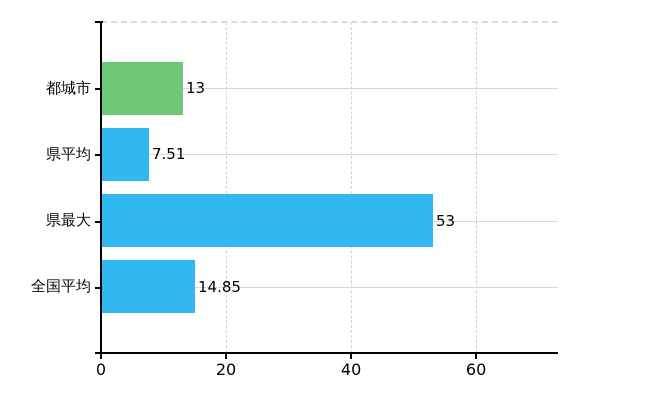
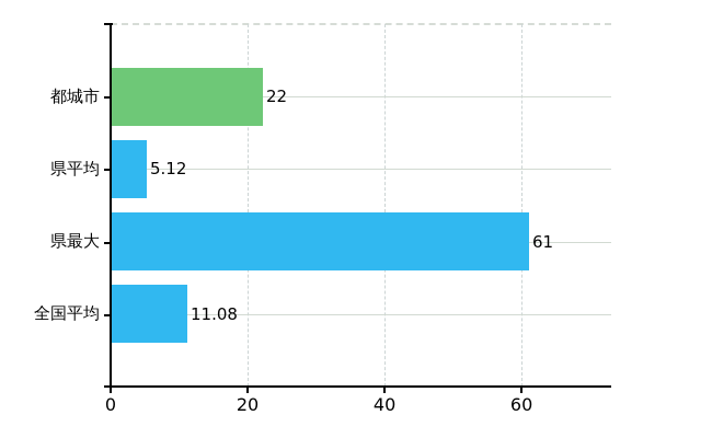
都城市: 13 -> 22
県平均: 7.51 -> 5.12
県最大: 53 -> 61
全国平均: 14.85 -> 11.08
